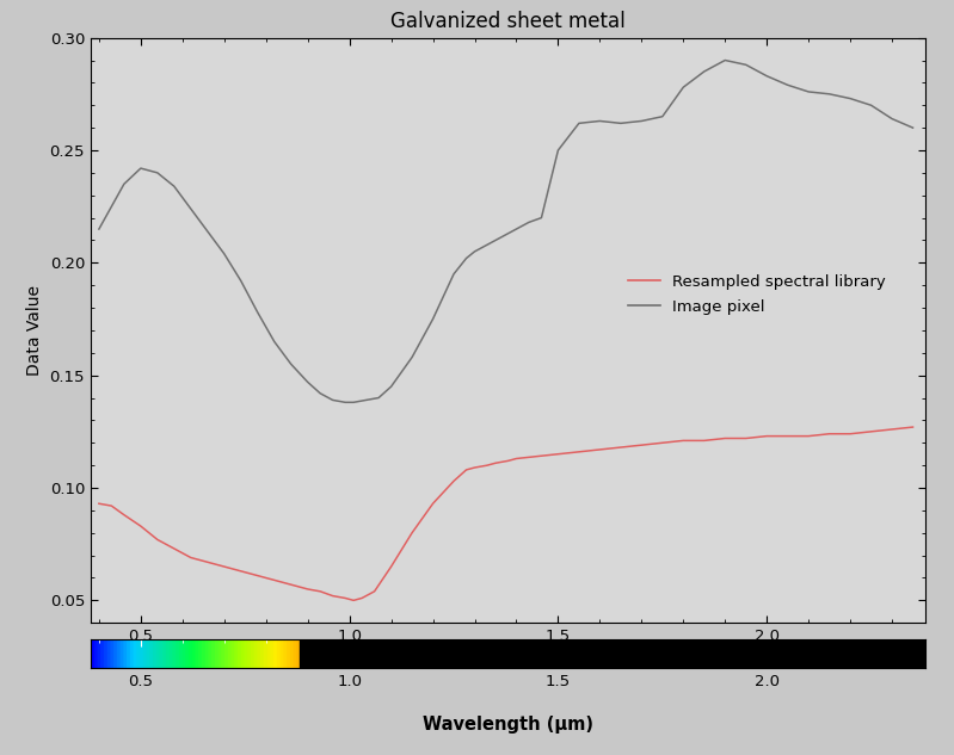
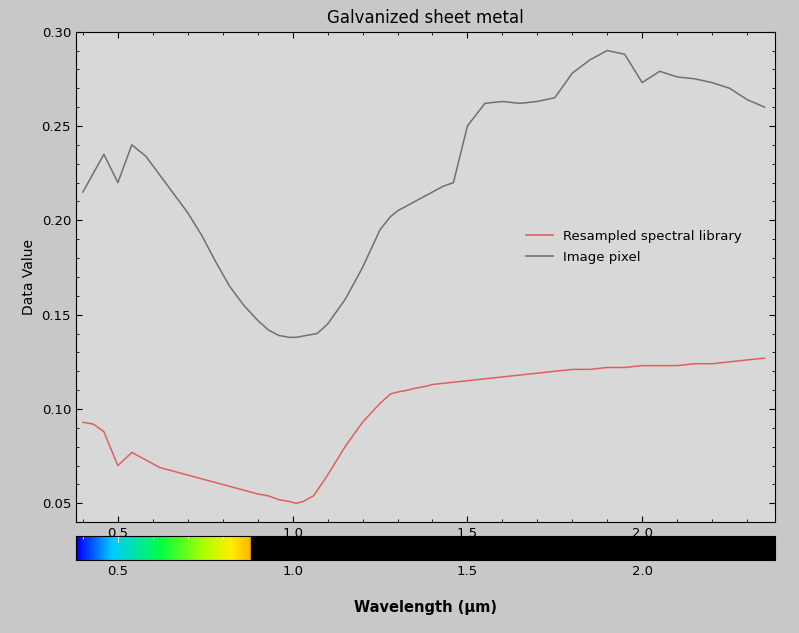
Resampled spectral library/0.5: 0.083 -> 0.070
Image pixel/0.5: 0.242 -> 0.220
Image pixel/2.0: 0.283 -> 0.273
